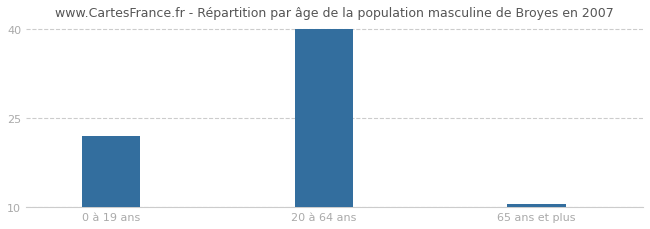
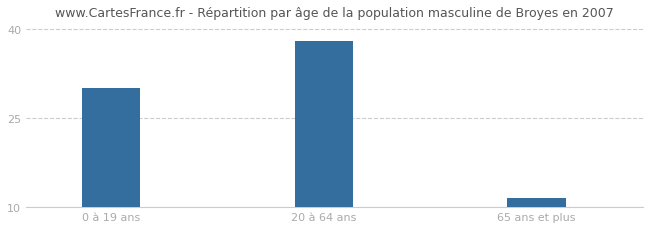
0 à 19 ans: 22.0 -> 30.0
20 à 64 ans: 40.0 -> 38.0
65 ans et plus: 10.5 -> 11.6
